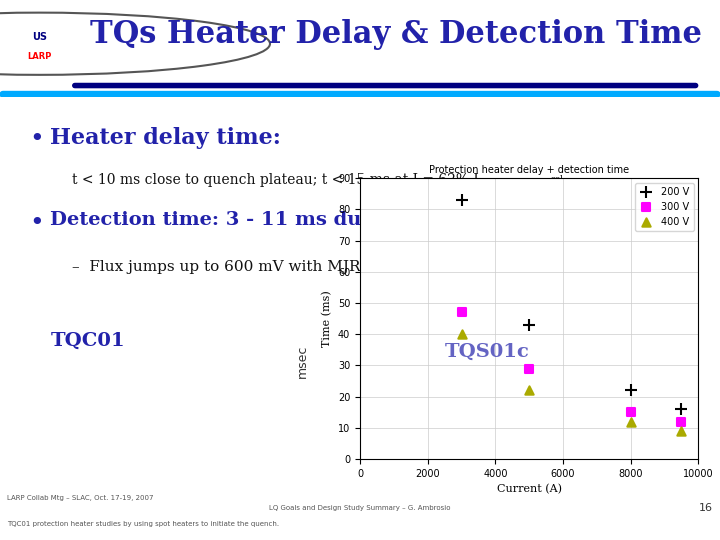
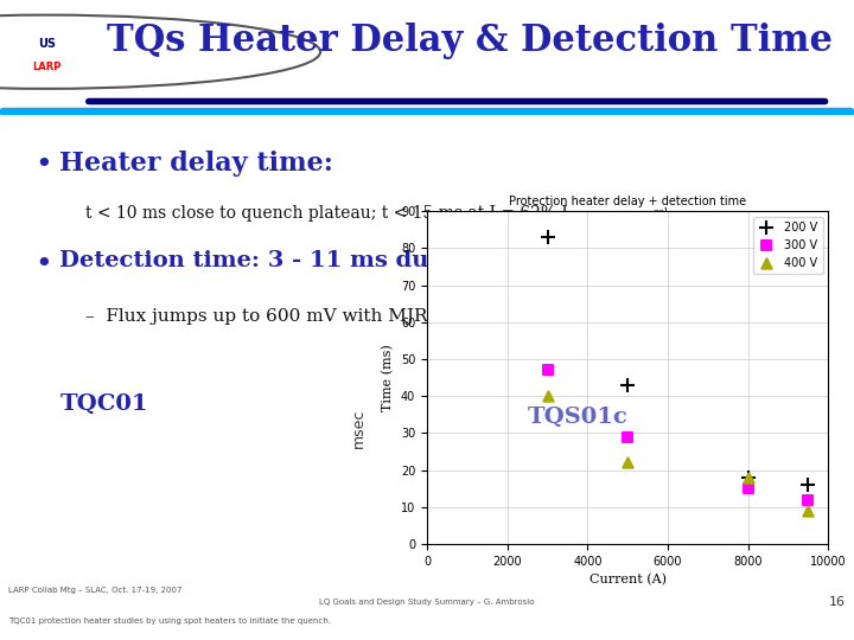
200 V/8000: 22 -> 18
400 V/8000: 12 -> 18
